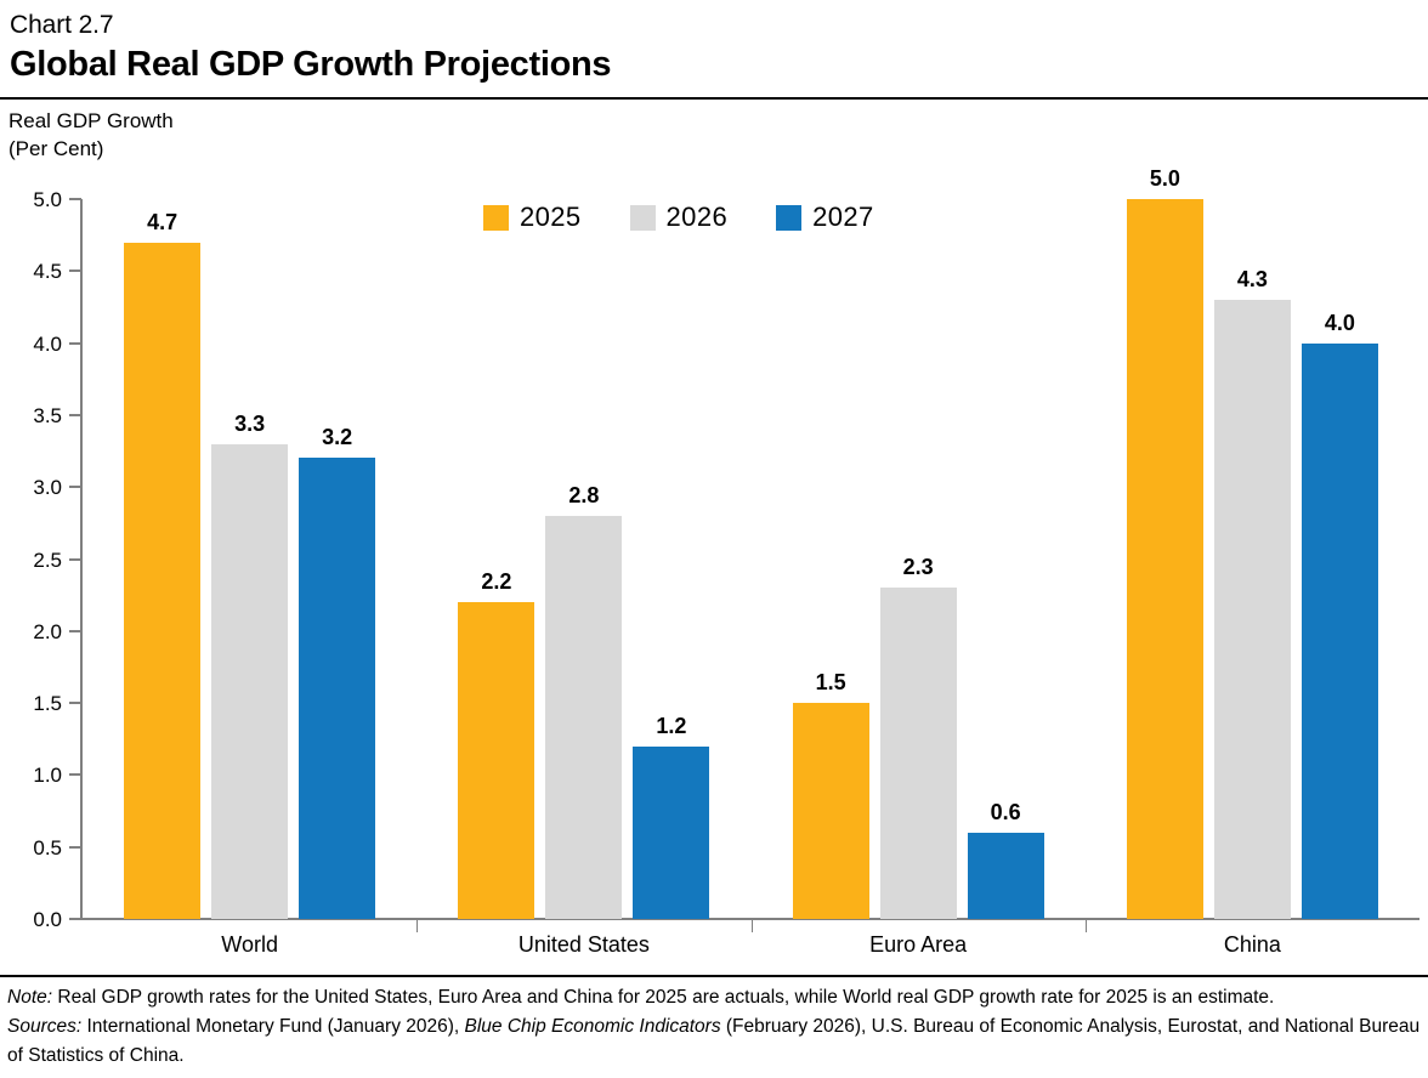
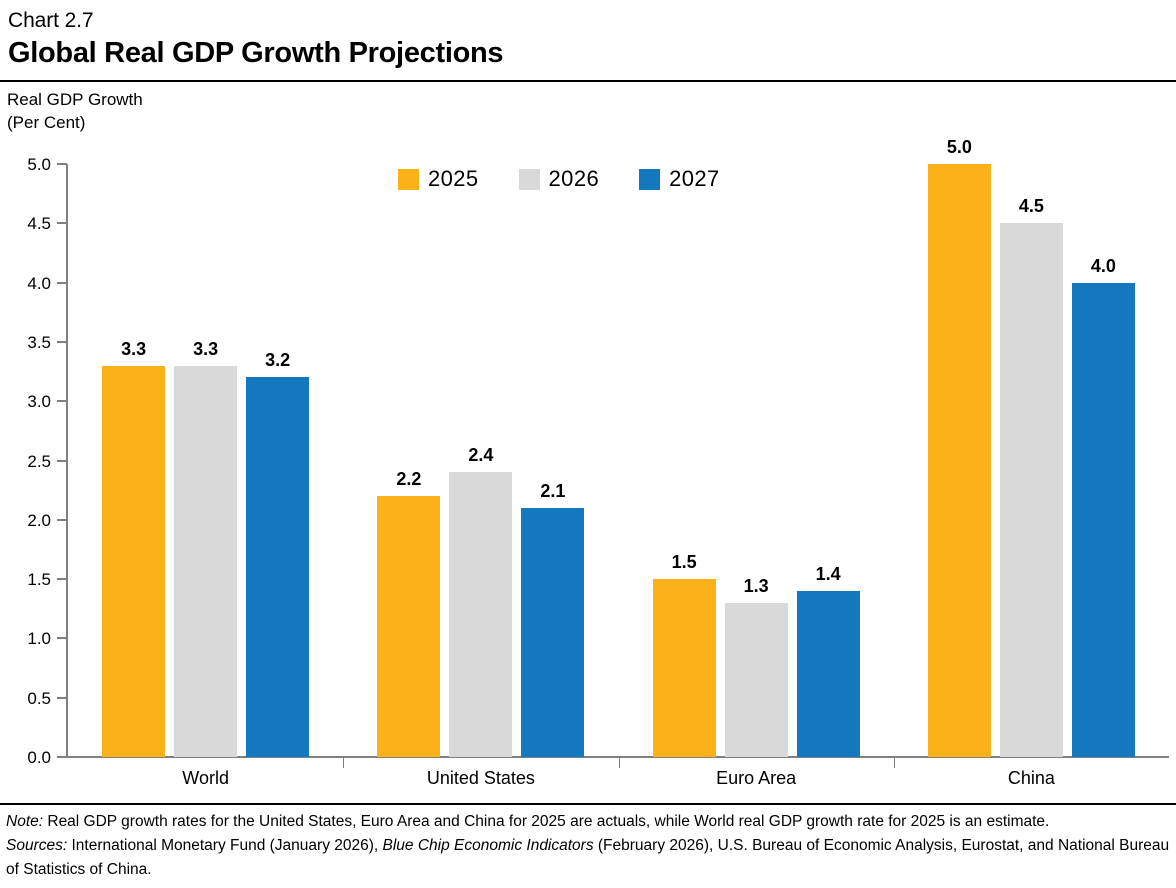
2025/World: 4.7 -> 3.3
2026/United States: 2.8 -> 2.4
2027/United States: 1.2 -> 2.1
2026/Euro Area: 2.3 -> 1.3
2027/Euro Area: 0.6 -> 1.4
2026/China: 4.3 -> 4.5
